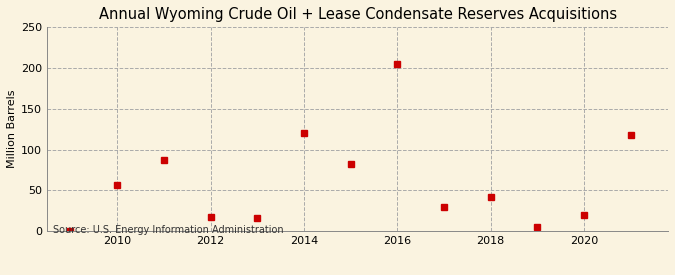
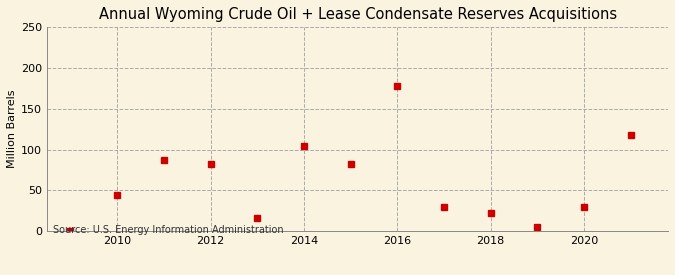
2010: 57 -> 44
2012: 17 -> 82
2014: 120 -> 104
2016: 205 -> 178
2018: 42 -> 22
2020: 20 -> 30
